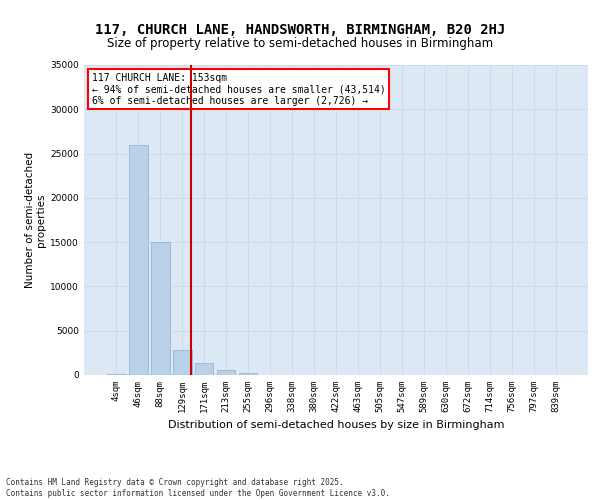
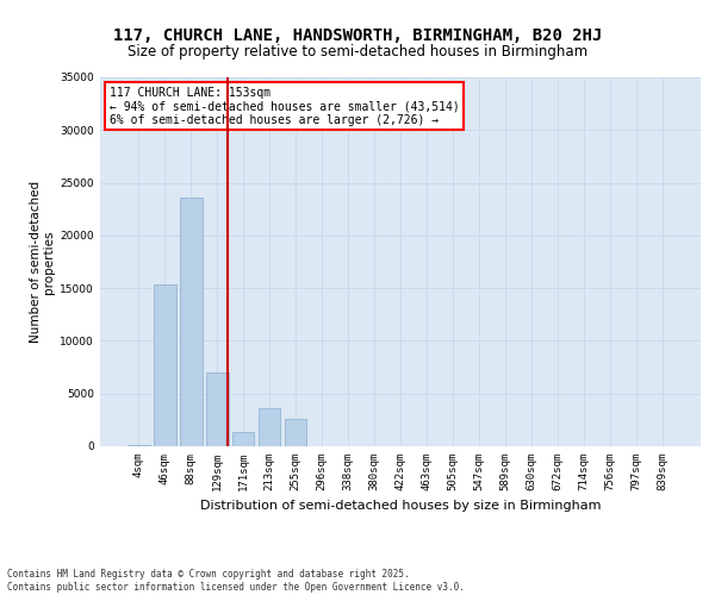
46sqm: 26000 -> 15400
88sqm: 15000 -> 23600
129sqm: 2800 -> 7000
213sqm: 600 -> 3600
255sqm: 200 -> 2600
